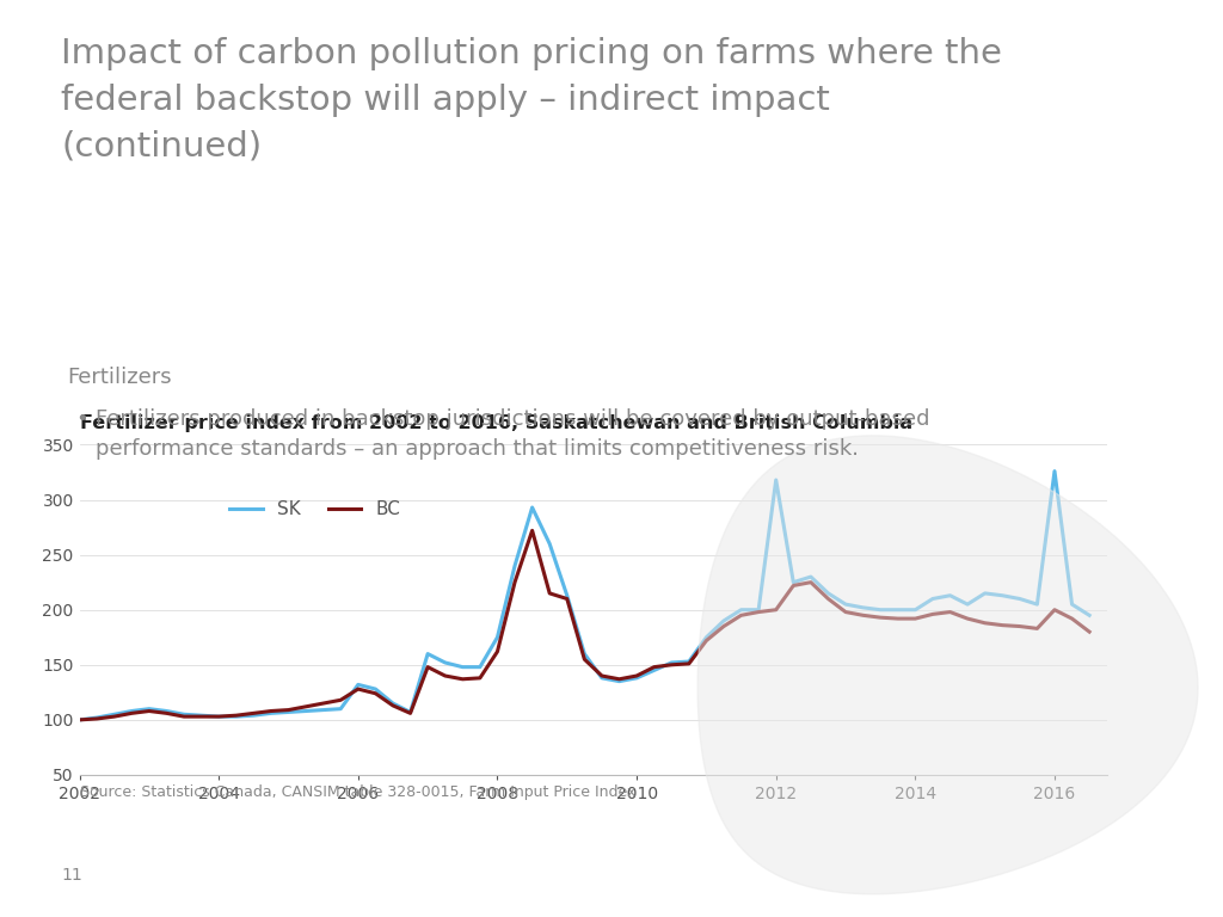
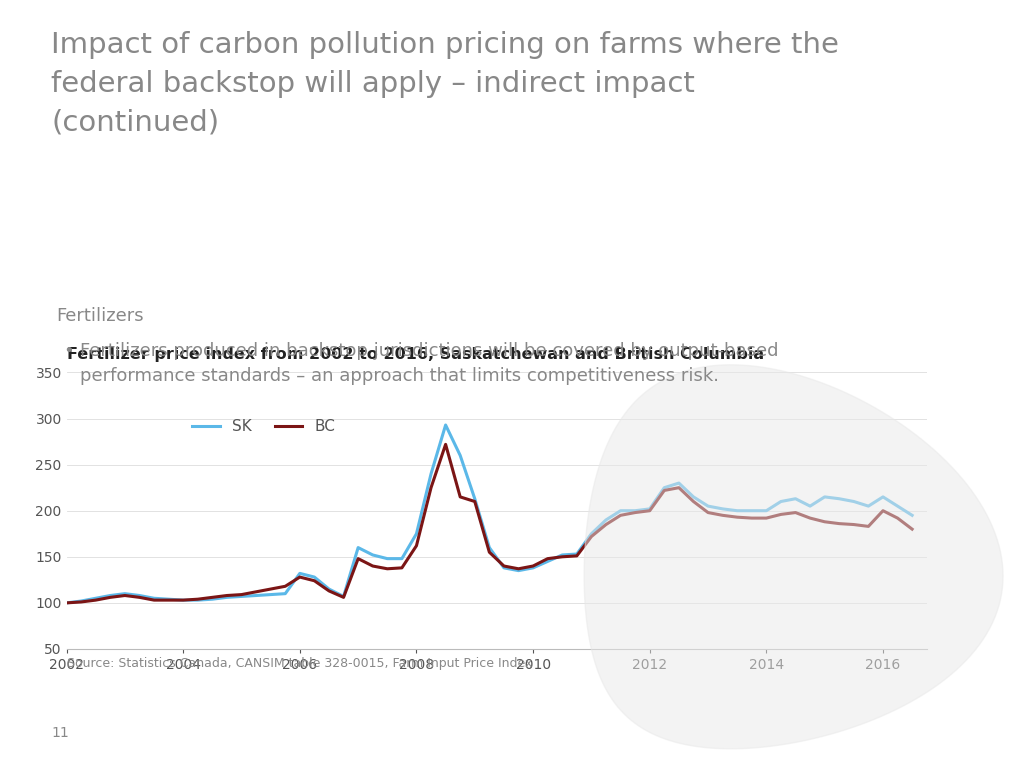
SK/2012: 318 -> 202
SK/2016: 326 -> 215
